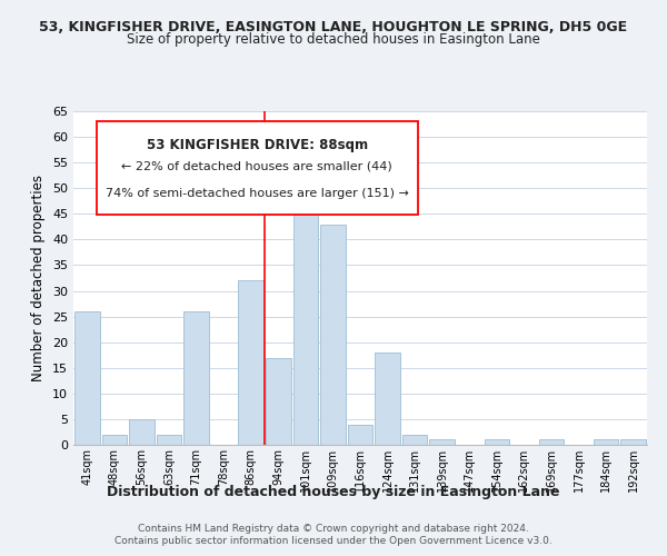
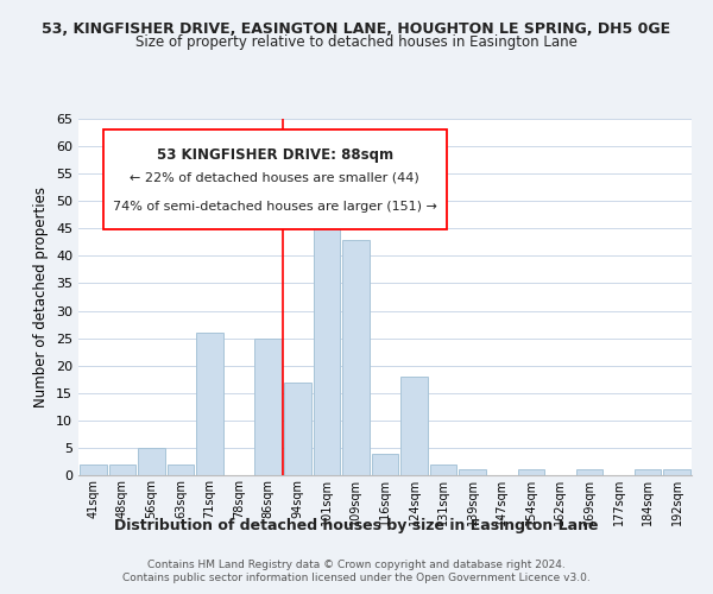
41sqm: 26 -> 2
86sqm: 32 -> 25
